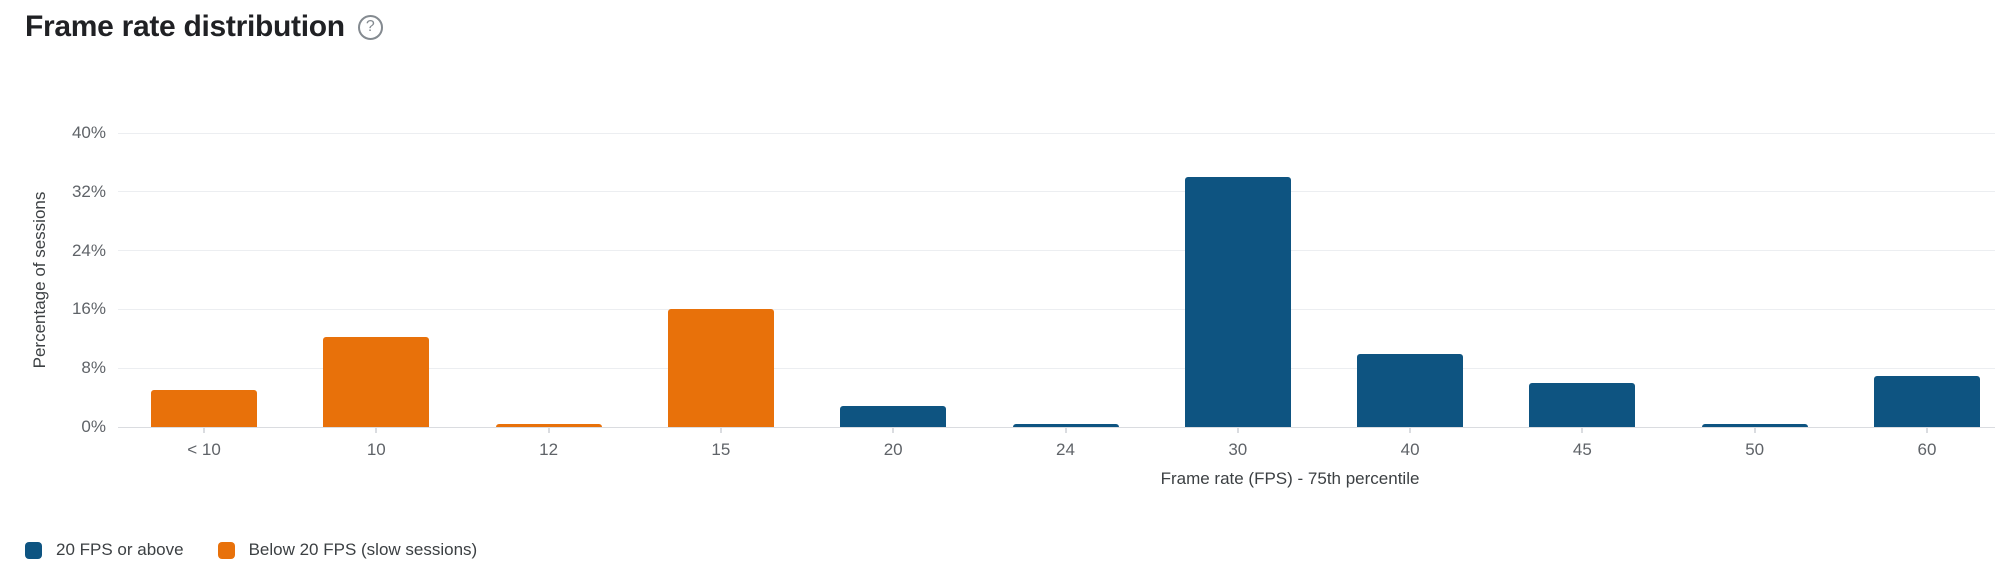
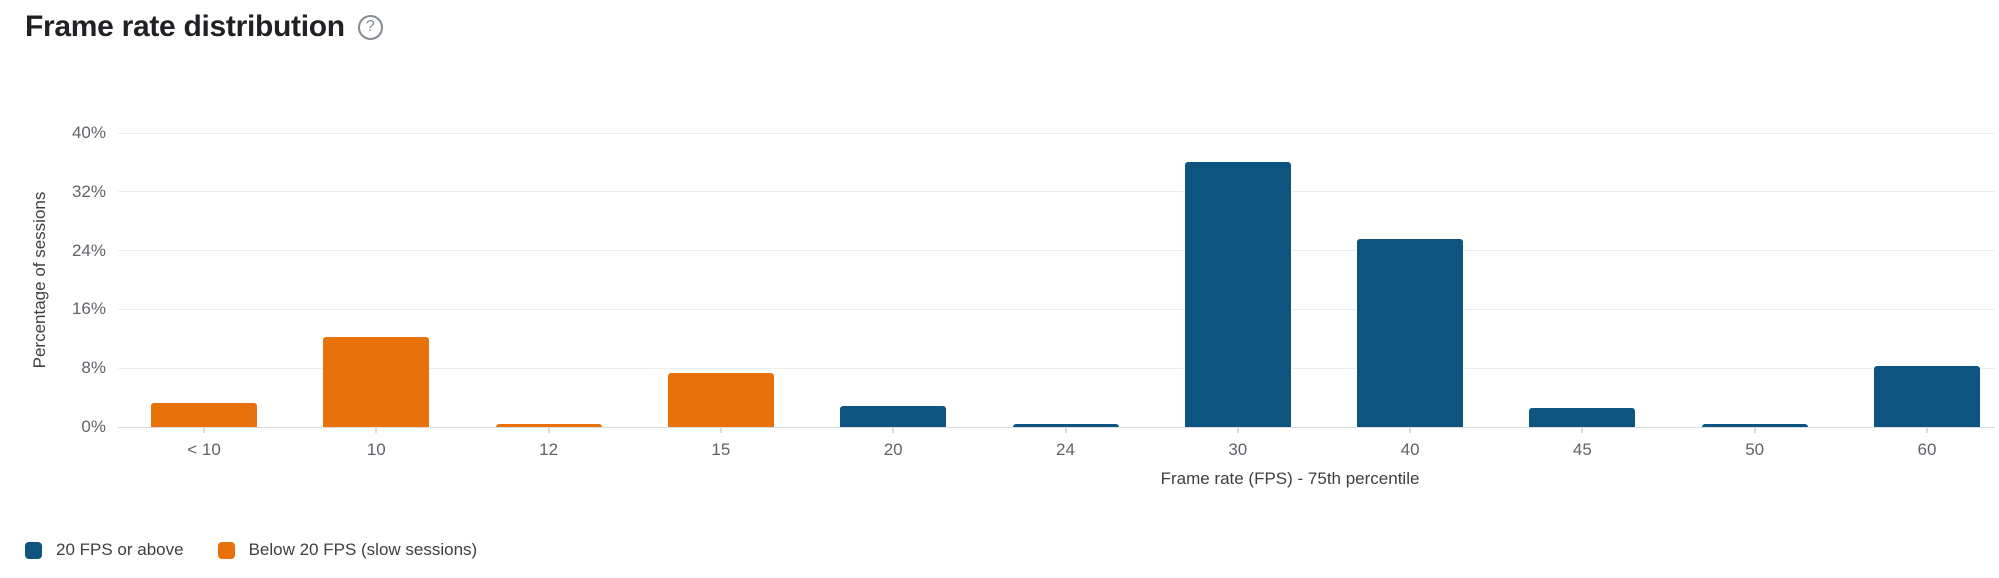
< 10: 5% -> 3%
15: 16% -> 7%
30: 34% -> 36%
40: 10% -> 26%
45: 6% -> 3%
60: 7% -> 8%
